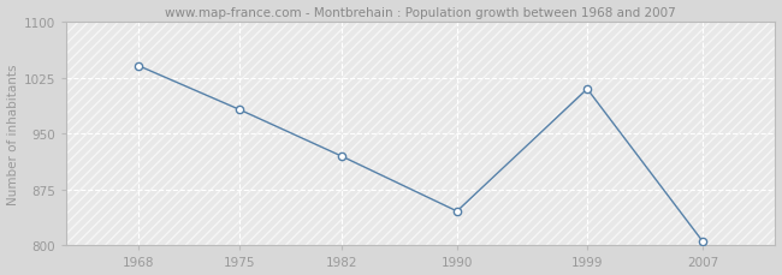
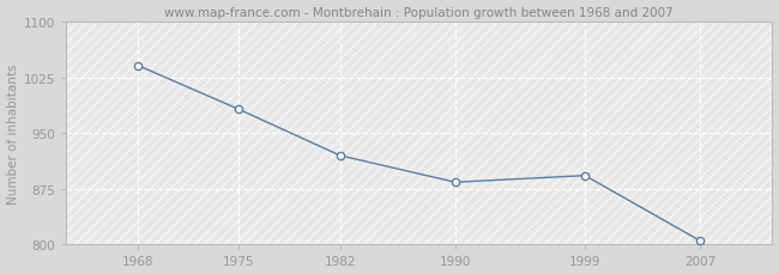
1990: 846 -> 884
1999: 1010 -> 893
